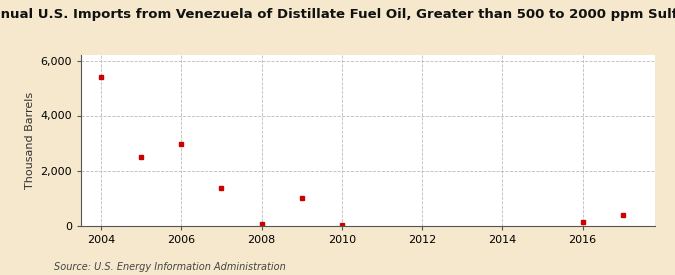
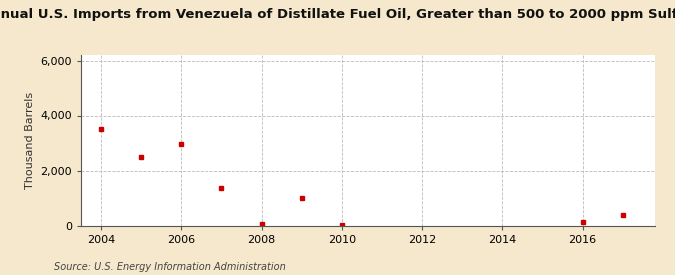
2004: 5,400 -> 3,500
